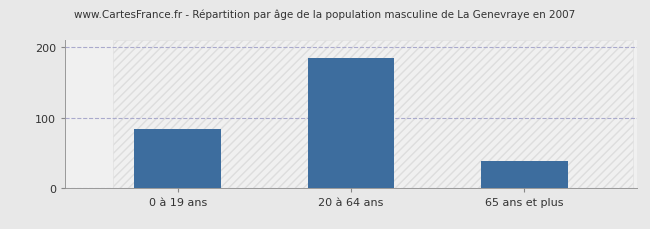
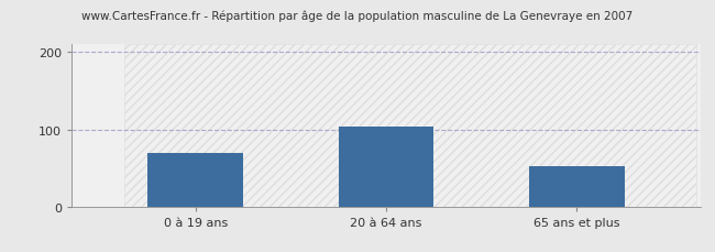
0 à 19 ans: 83 -> 70
20 à 64 ans: 185 -> 104
65 ans et plus: 38 -> 52
